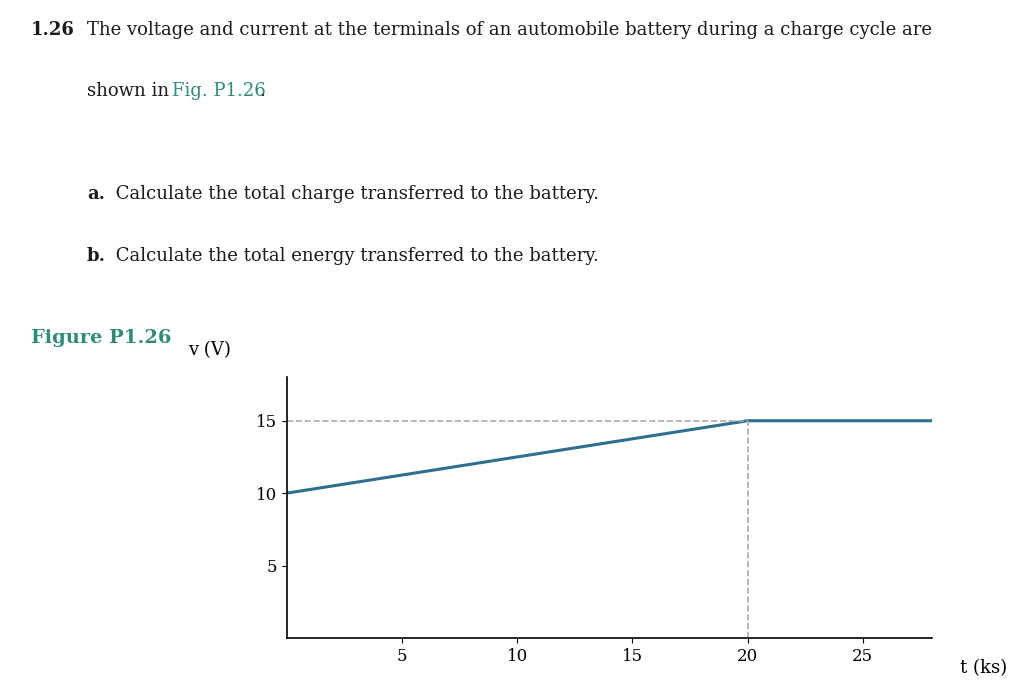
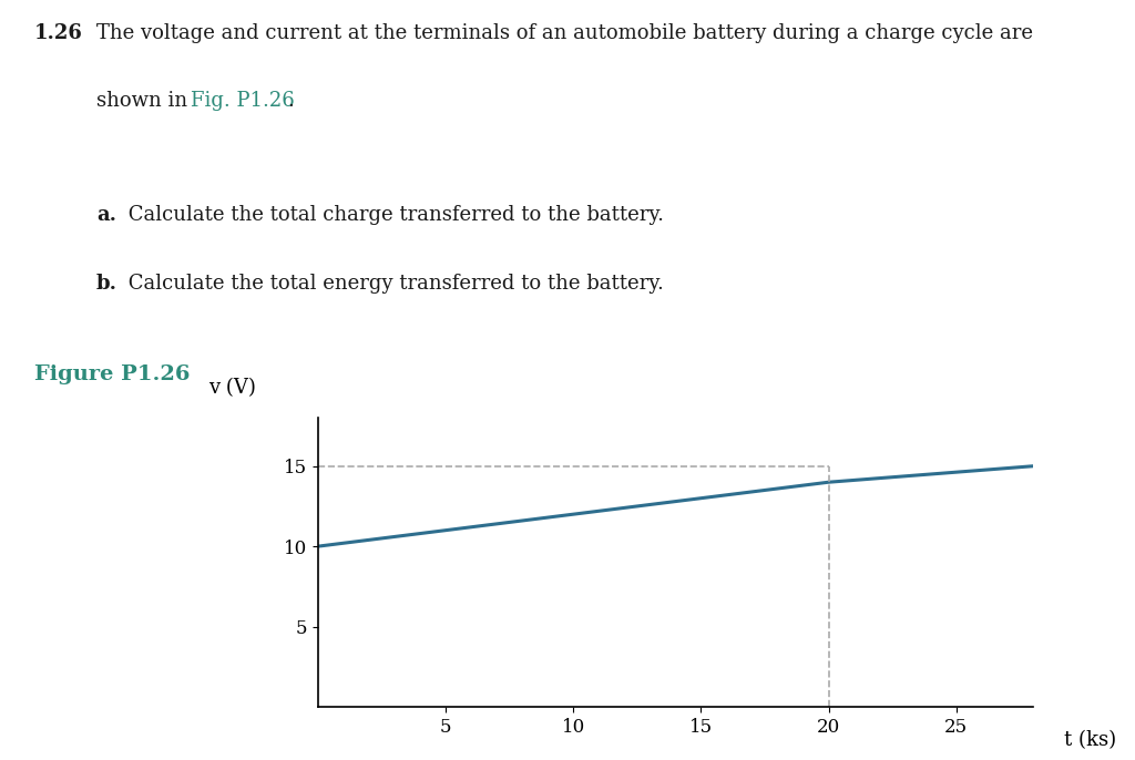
20: 15 -> 14
